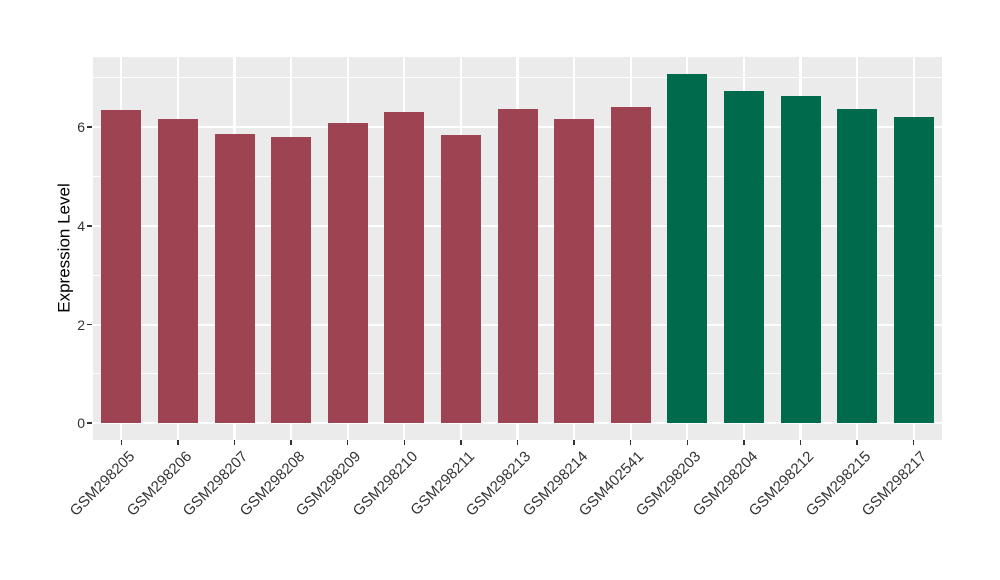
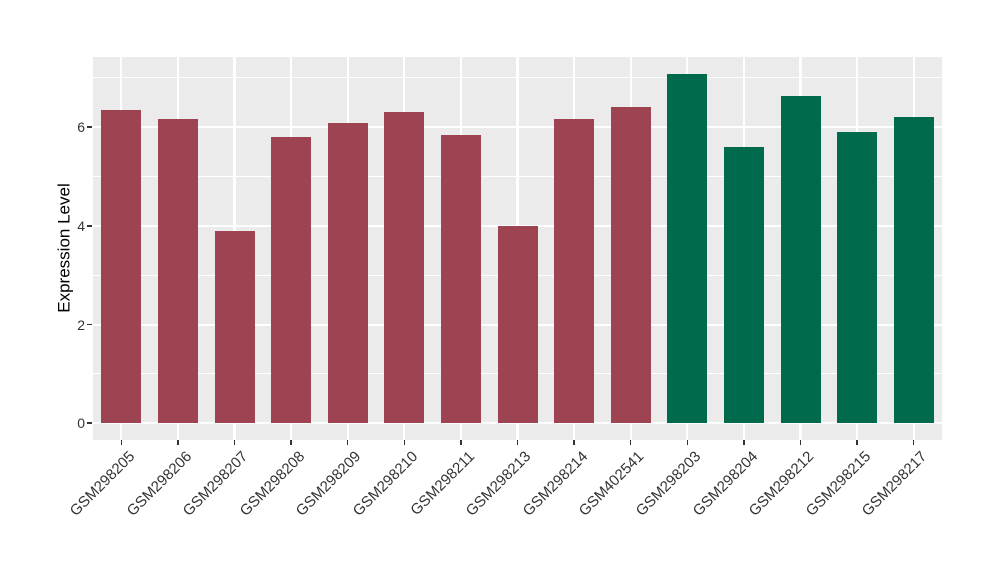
GSM298207: 5.8 -> 3.9
GSM298213: 6.4 -> 4.0
GSM298204: 6.7 -> 5.6
GSM298215: 6.4 -> 5.9
